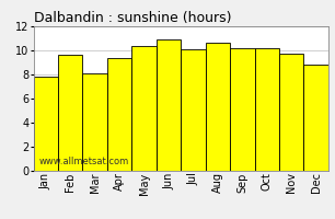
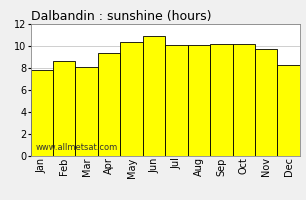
Feb: 9.6 -> 8.6
Aug: 10.6 -> 10.1
Dec: 8.8 -> 8.3
